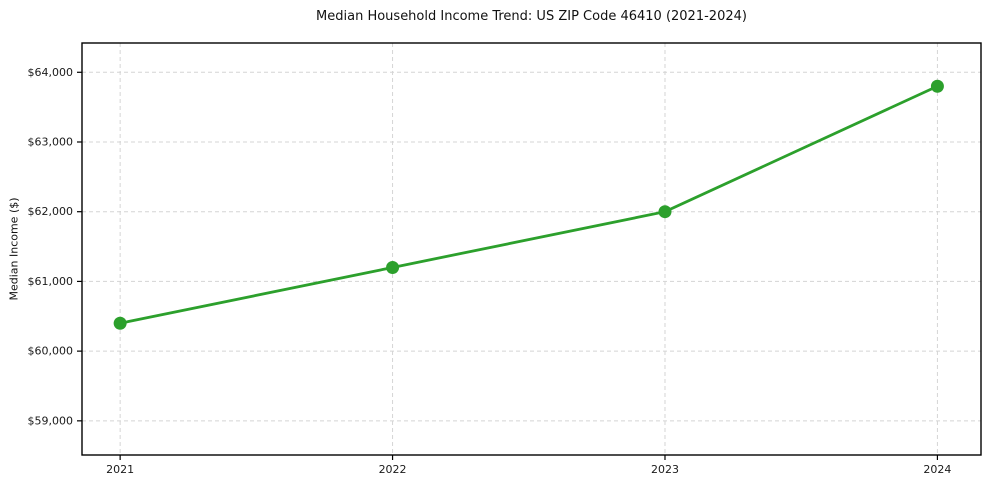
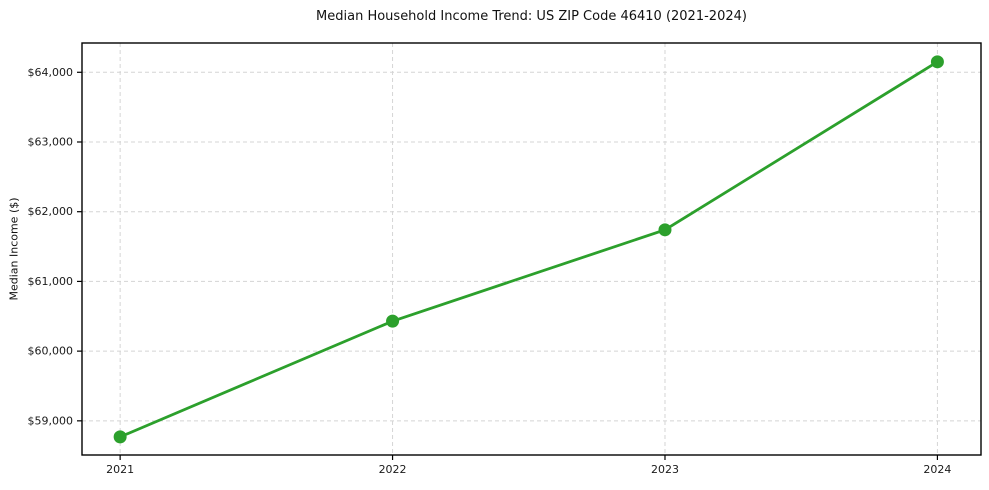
2021: $60400 -> $58800
2022: $61200 -> $60400
2023: $62000 -> $61700
2024: $63800 -> $64200
